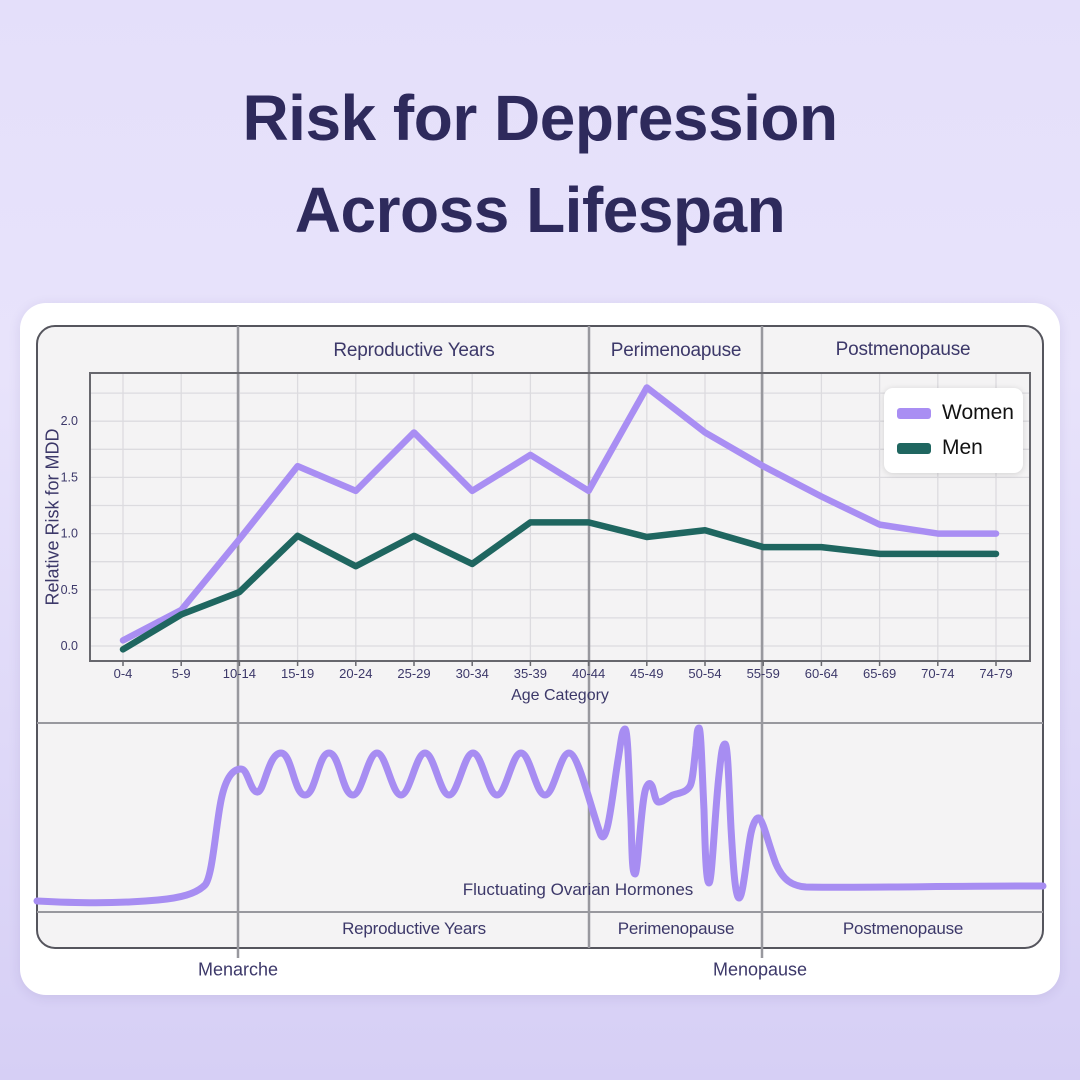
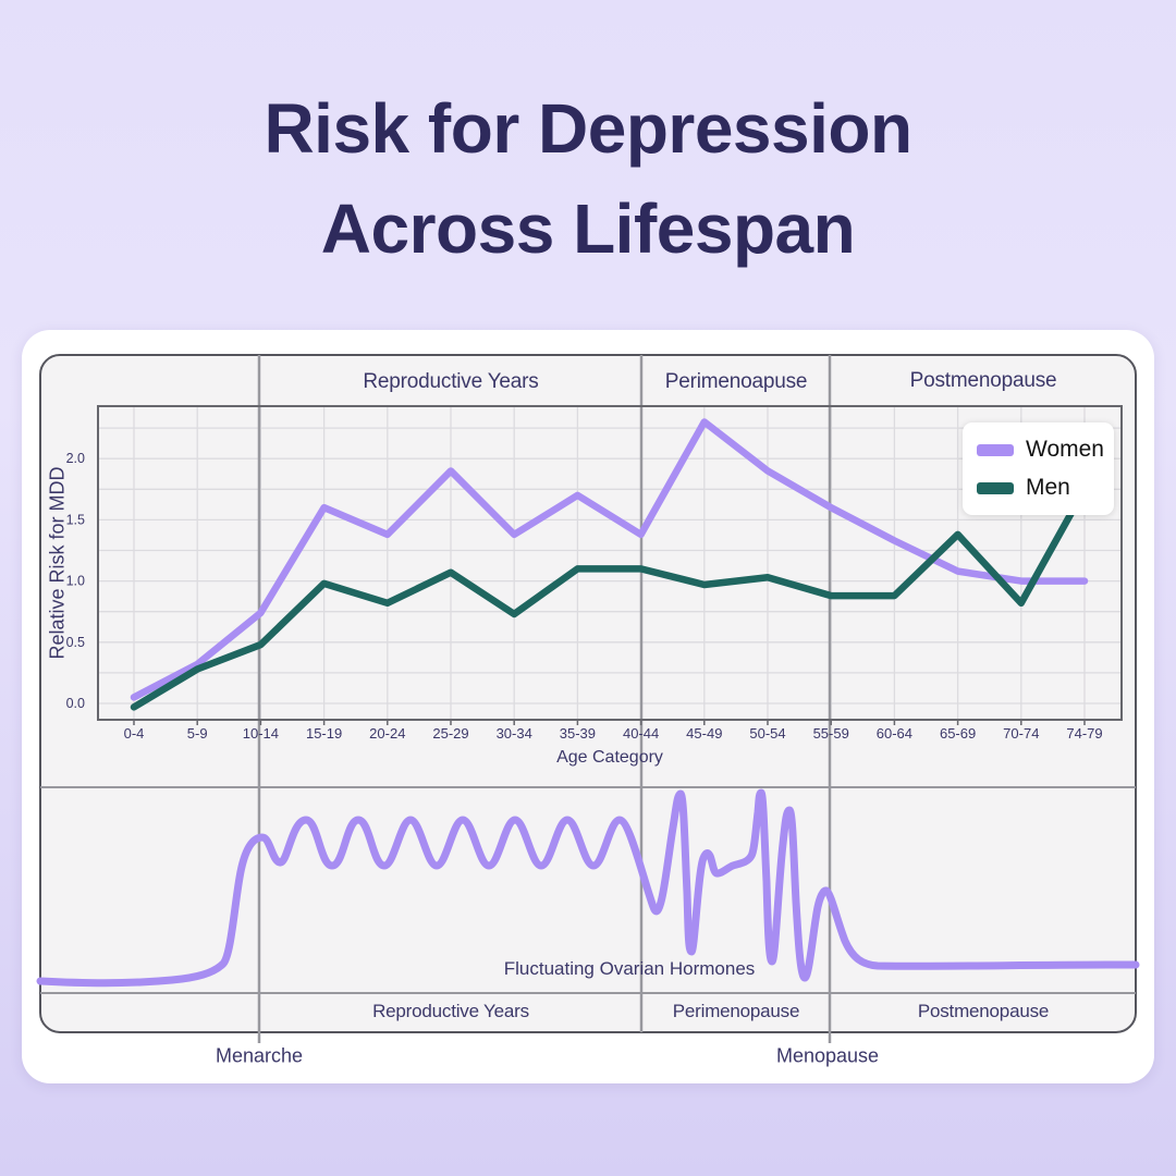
Women/10-14: 0.95 -> 0.74
Men/20-24: 0.71 -> 0.82
Men/25-29: 0.98 -> 1.07
Men/65-69: 0.82 -> 1.38
Men/74-79: 0.82 -> 1.75
